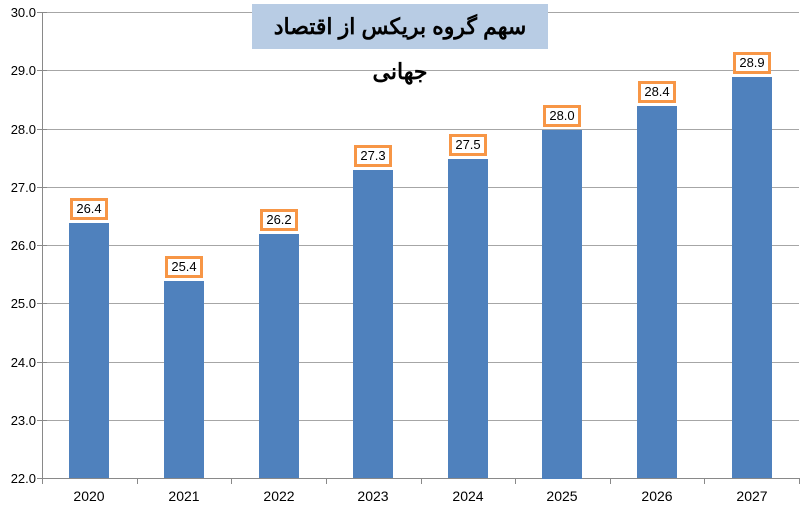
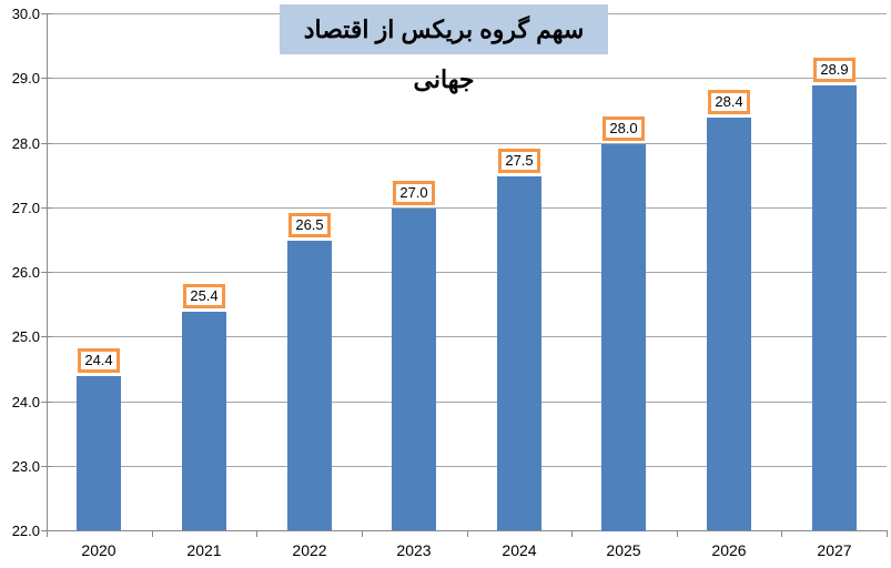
2020: 26.4 -> 24.4
2022: 26.2 -> 26.5
2023: 27.3 -> 27.0
